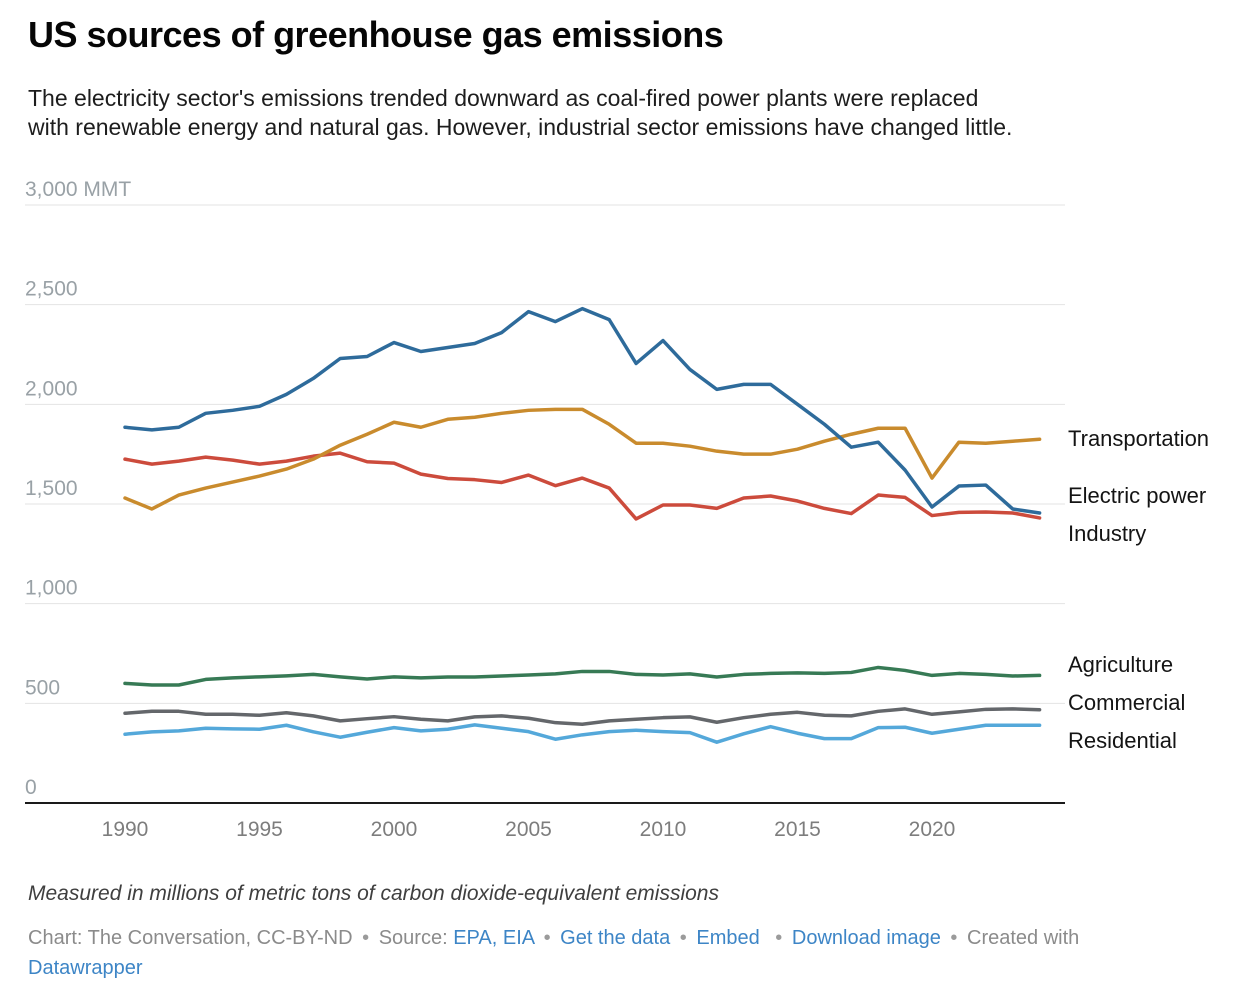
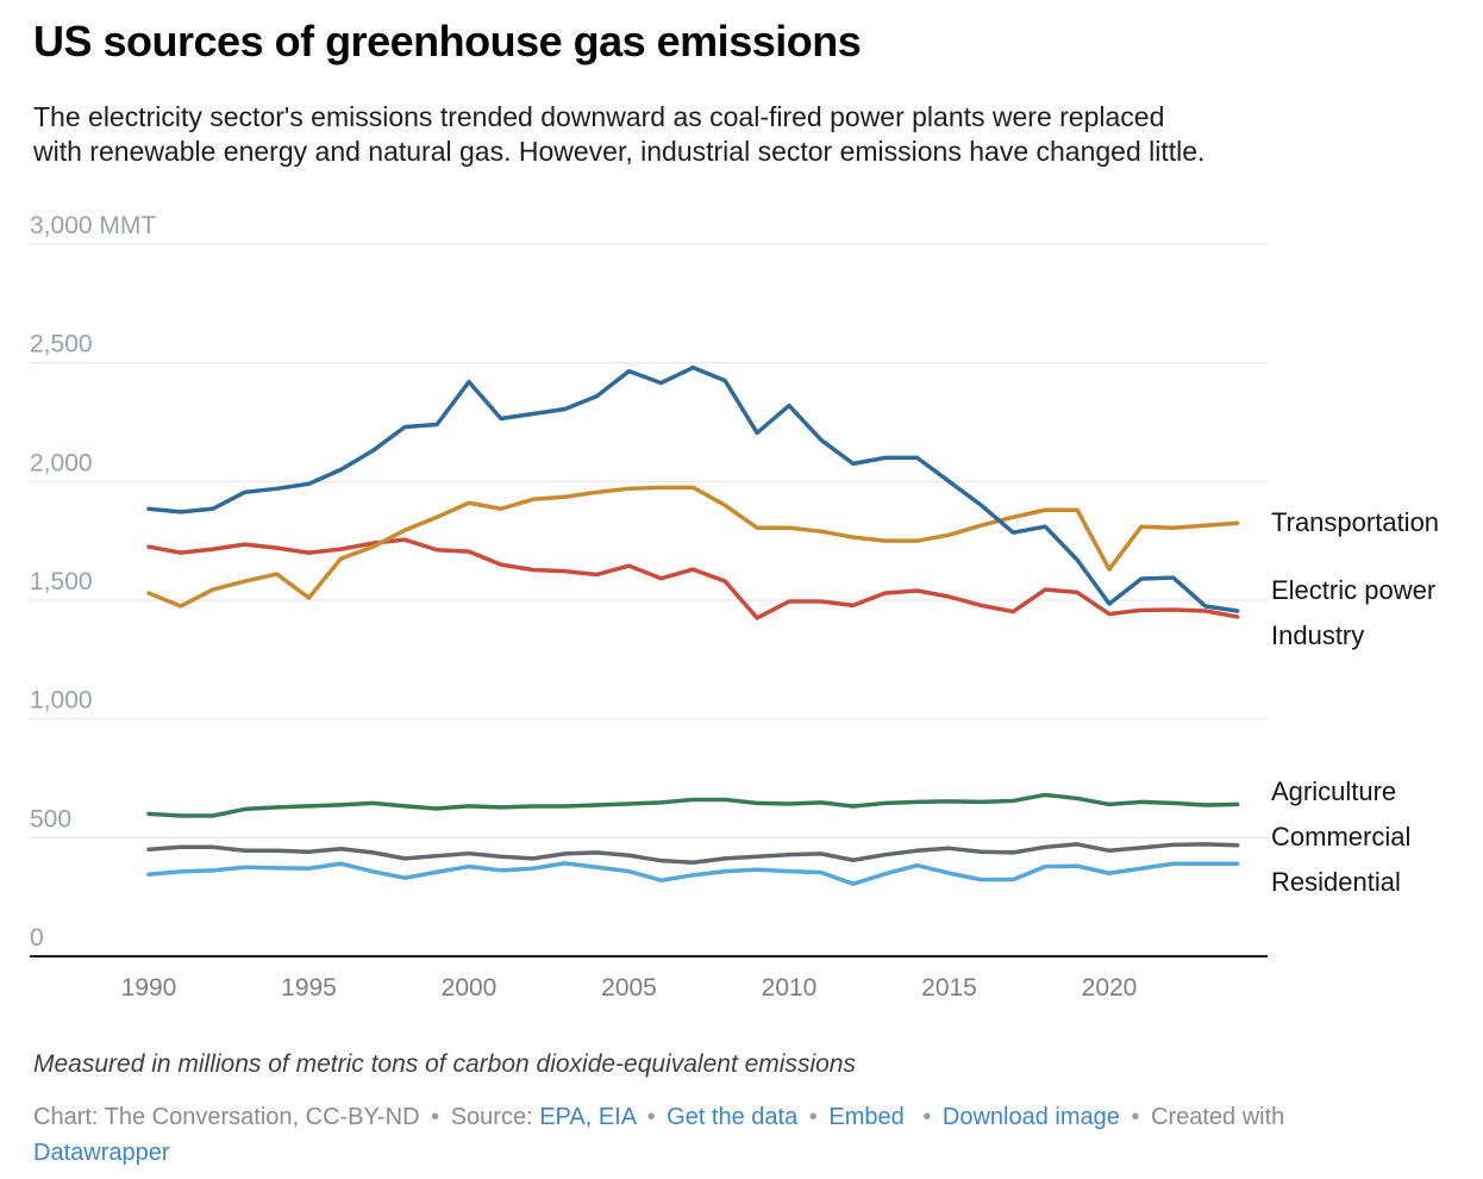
Transportation/1995: 1640 -> 1510
Electric power/2000: 2310 -> 2420
